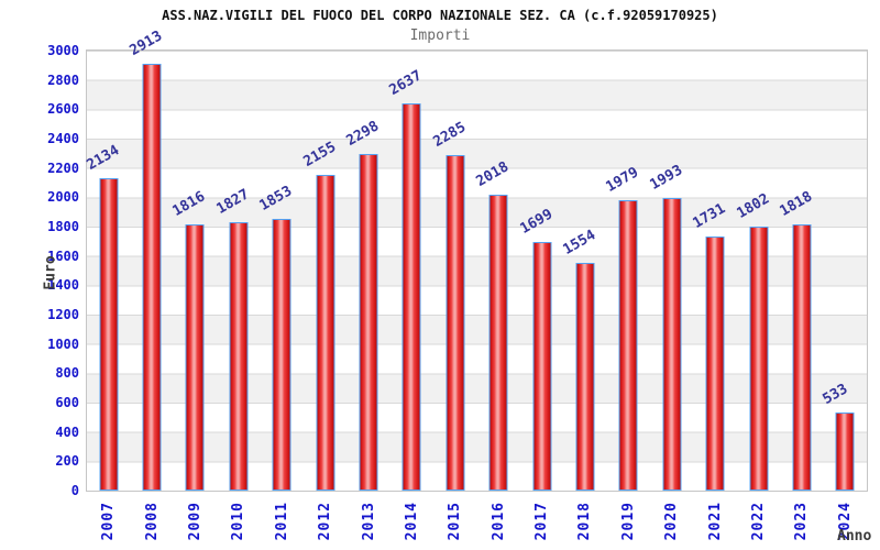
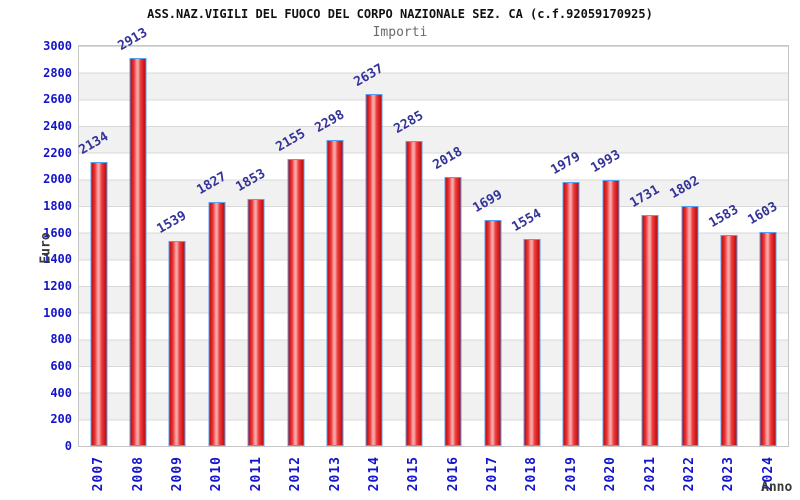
2009: 1816 -> 1539
2023: 1818 -> 1583
2024: 533 -> 1603
